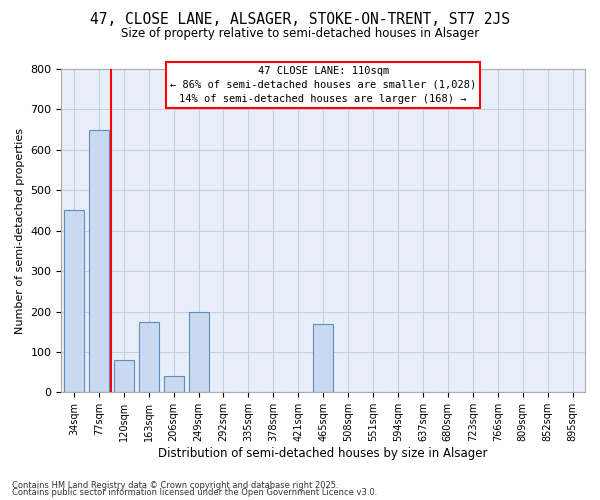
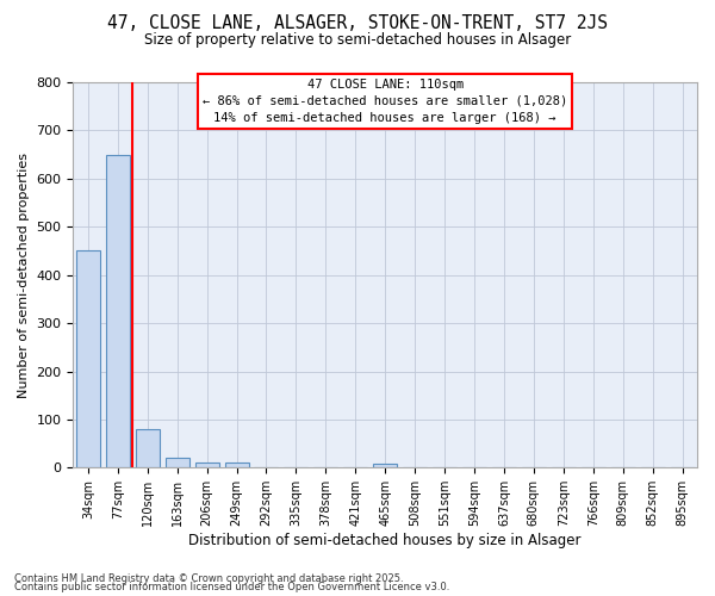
163sqm: 175 -> 20
206sqm: 40 -> 10
249sqm: 200 -> 10
465sqm: 170 -> 8
